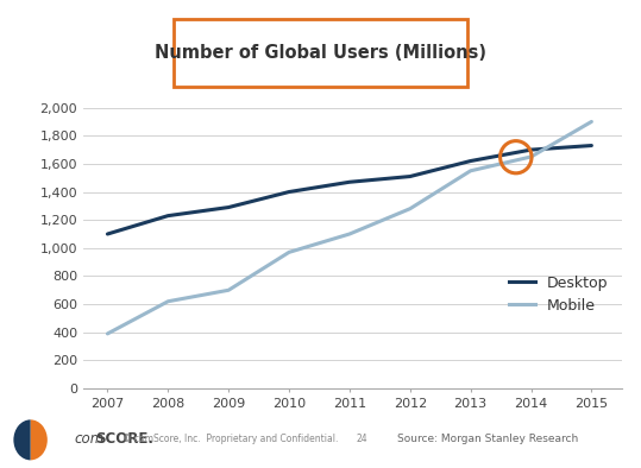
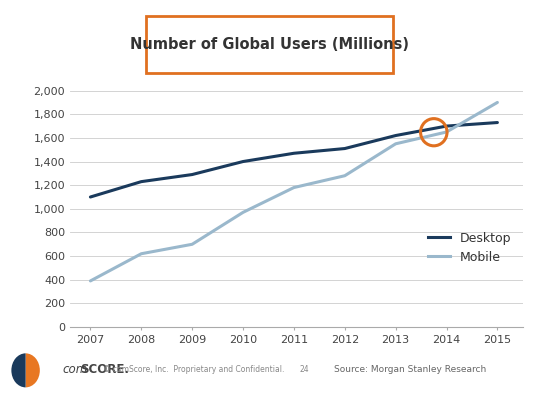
Mobile/2011: 1,100 -> 1,180
